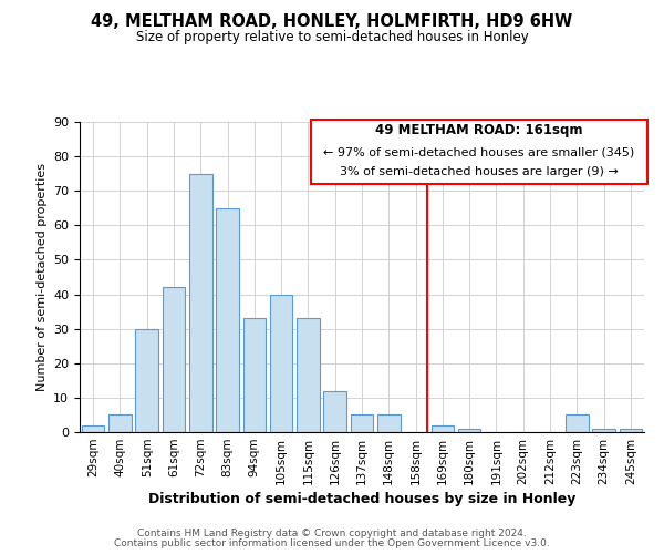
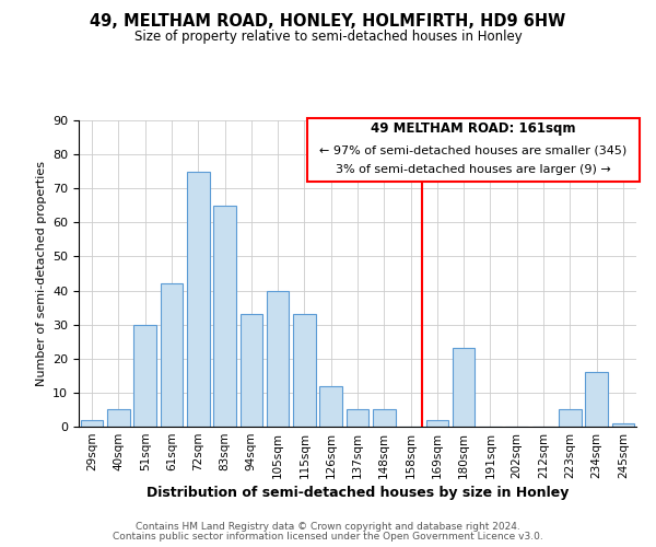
180sqm: 1 -> 23
234sqm: 1 -> 16
